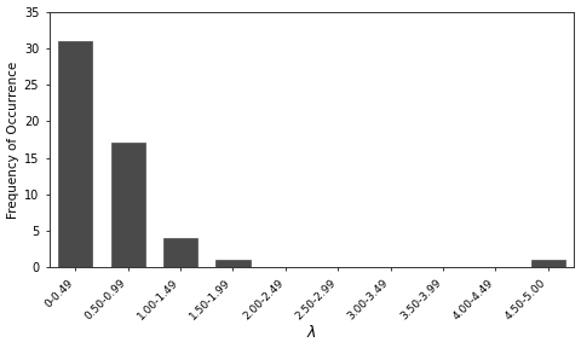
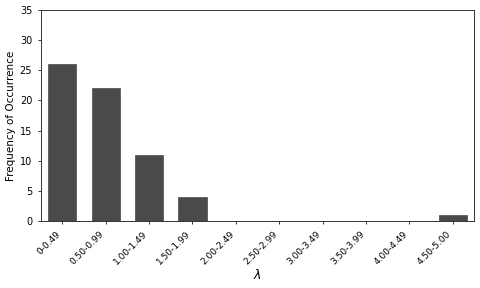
0-0.49: 31 -> 26
0.50-0.99: 17 -> 22
1.00-1.49: 4 -> 11
1.50-1.99: 1 -> 4
